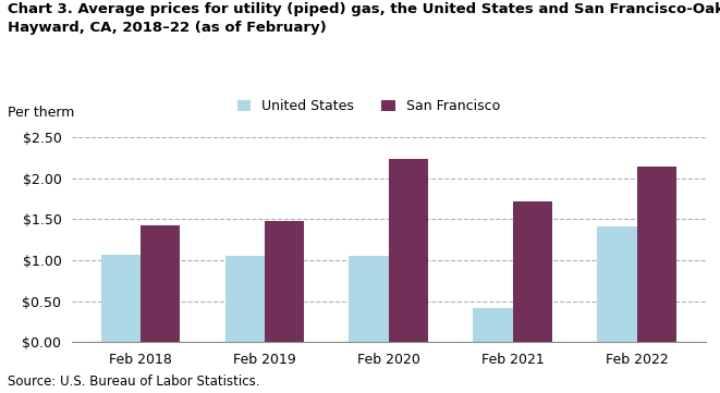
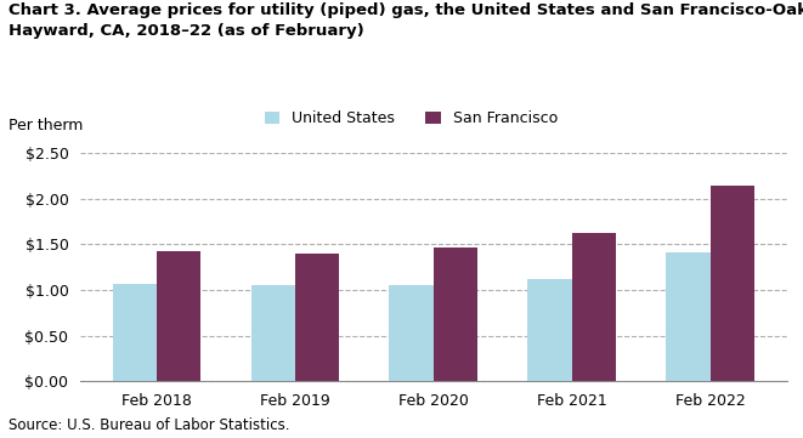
San Francisco/Feb 2019: $1.48 -> $1.40
San Francisco/Feb 2020: $2.24 -> $1.46
United States/Feb 2021: $0.42 -> $1.12
San Francisco/Feb 2021: $1.72 -> $1.63
